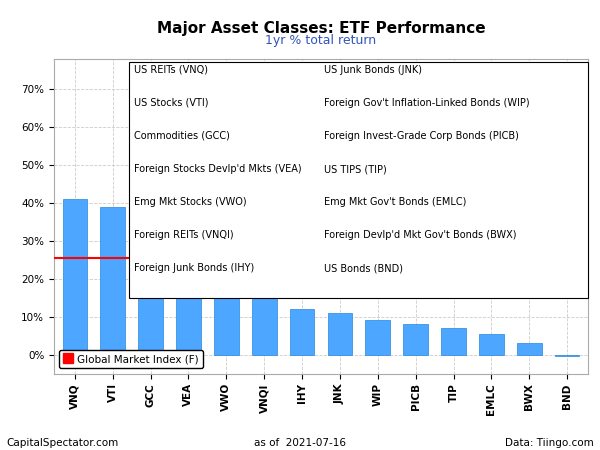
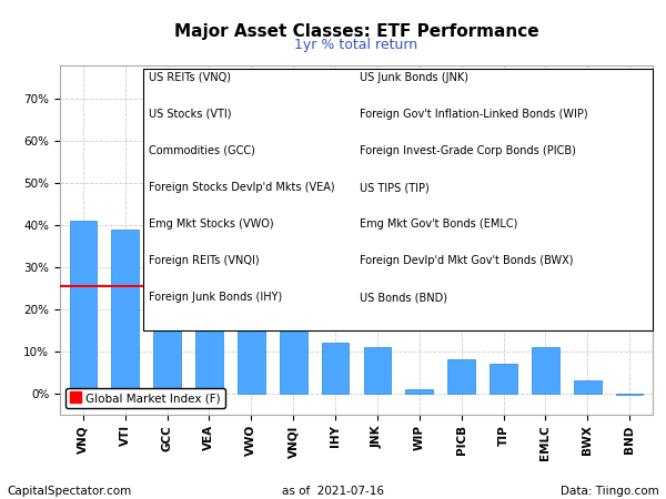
WIP: 9.0% -> 1.0%
EMLC: 5.5% -> 11.0%
